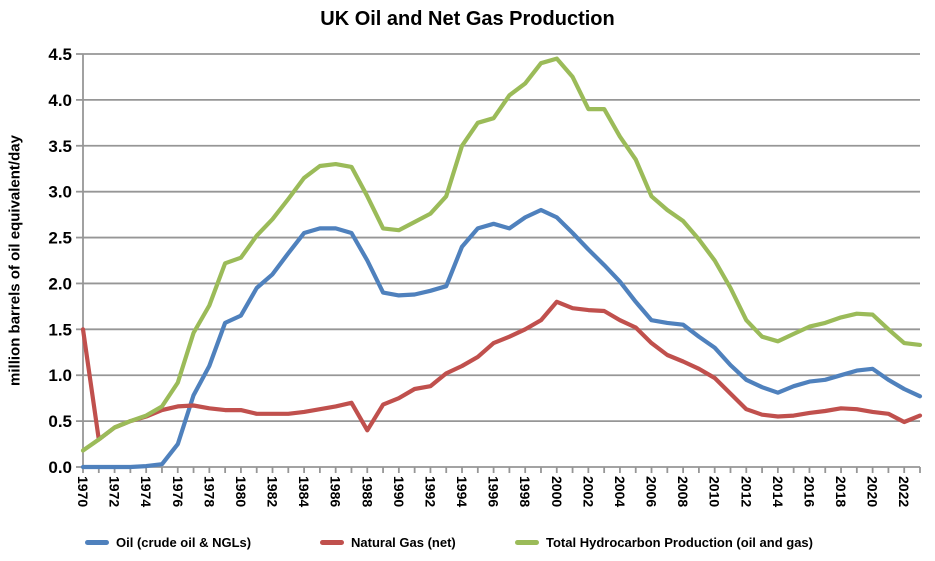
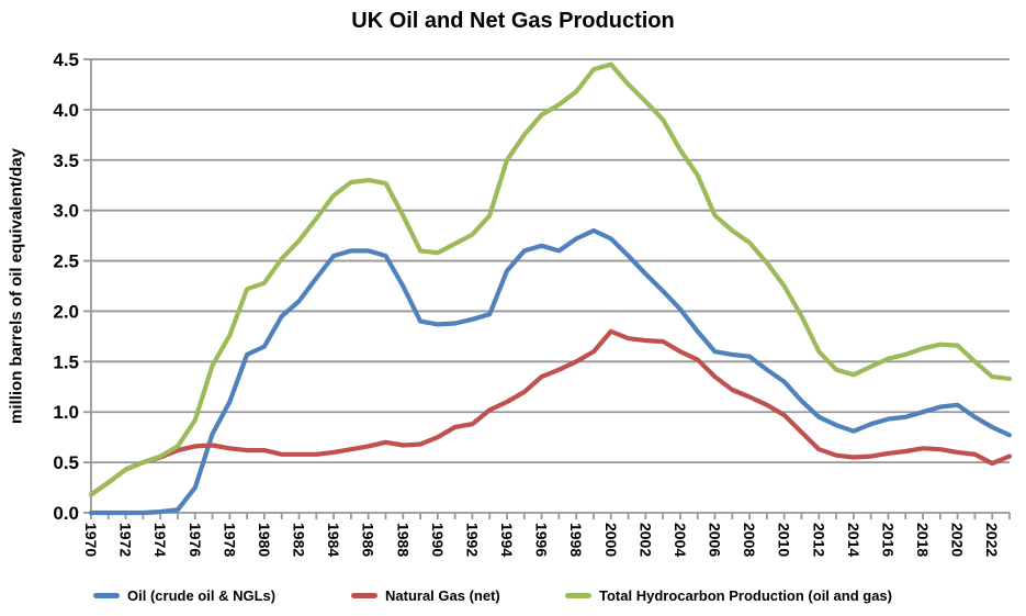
Natural Gas (net)/1970: 1.5 -> 0.2
Natural Gas (net)/1988: 0.4 -> 0.7
Total Hydrocarbon Production (oil and gas)/1996: 3.8 -> 4.0
Total Hydrocarbon Production (oil and gas)/2002: 3.9 -> 4.1
